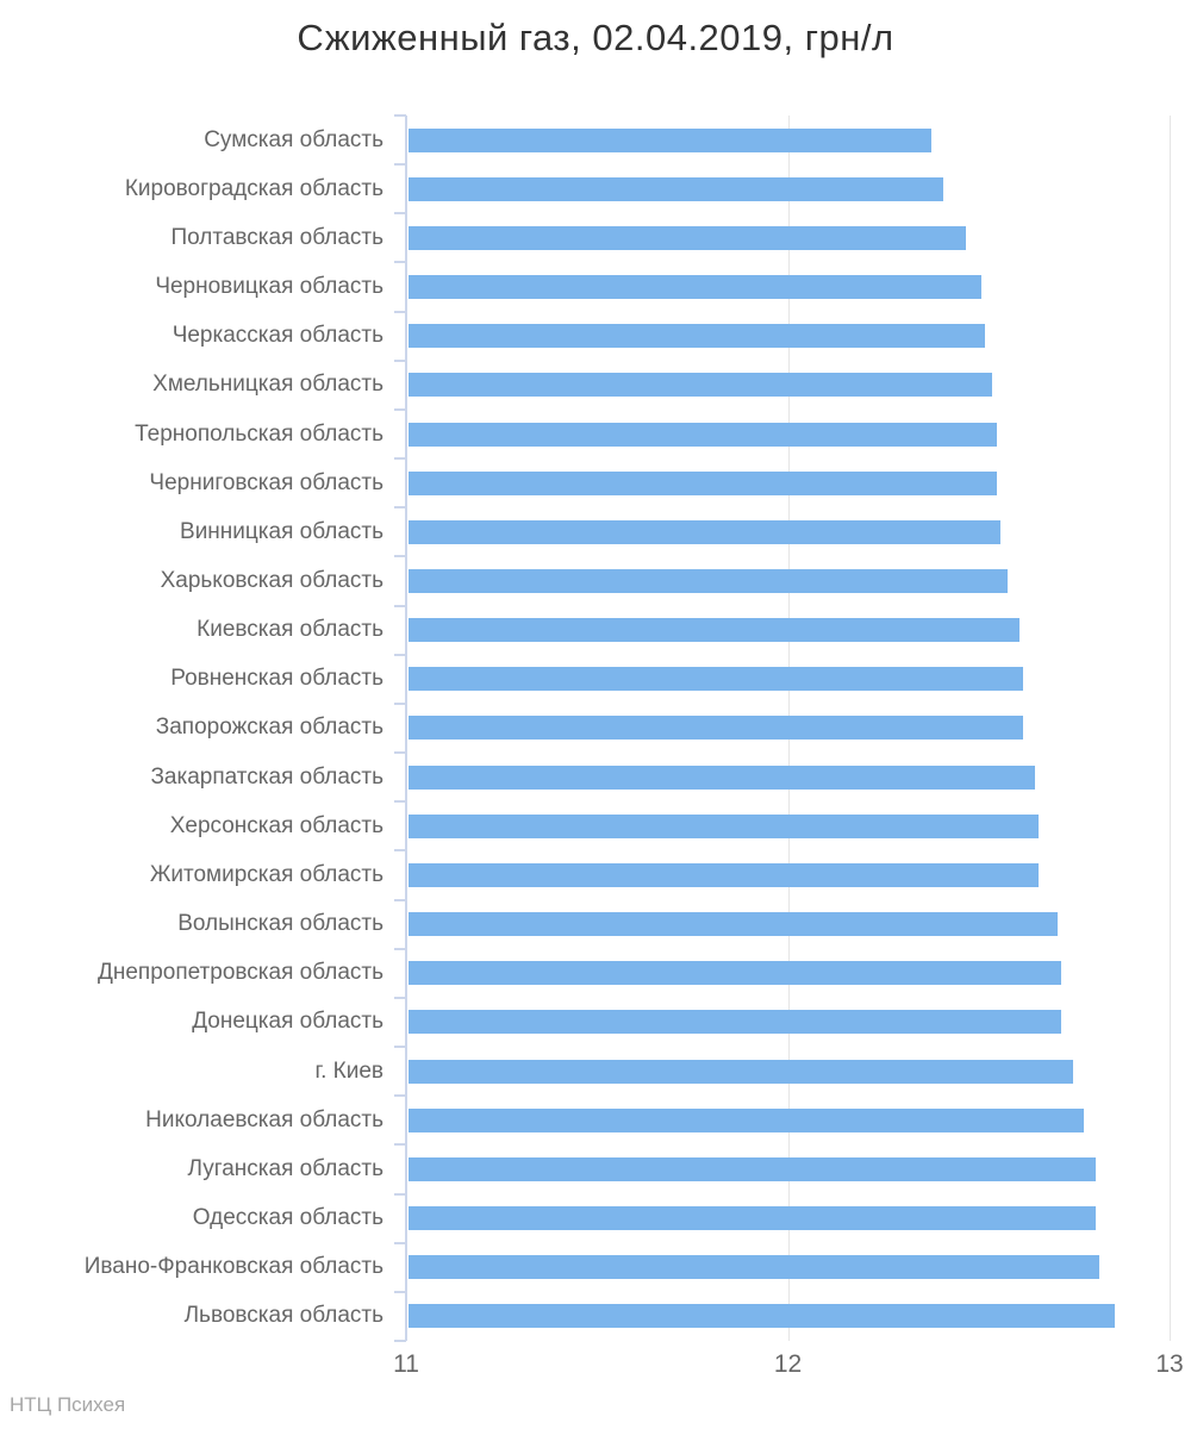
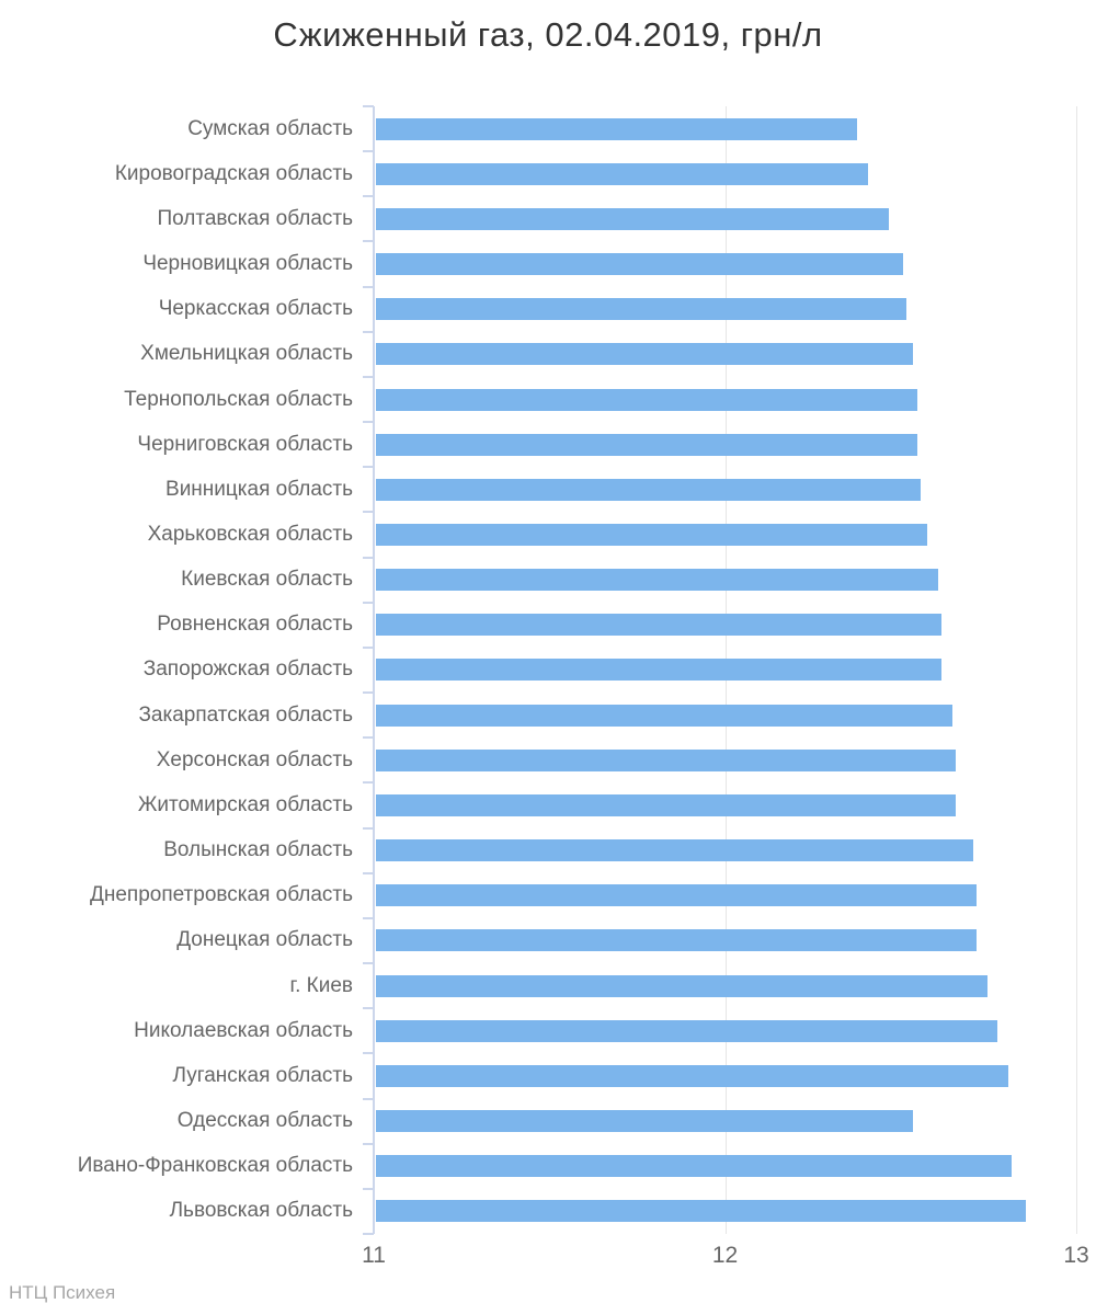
Одесская область: 12.80 -> 12.53
